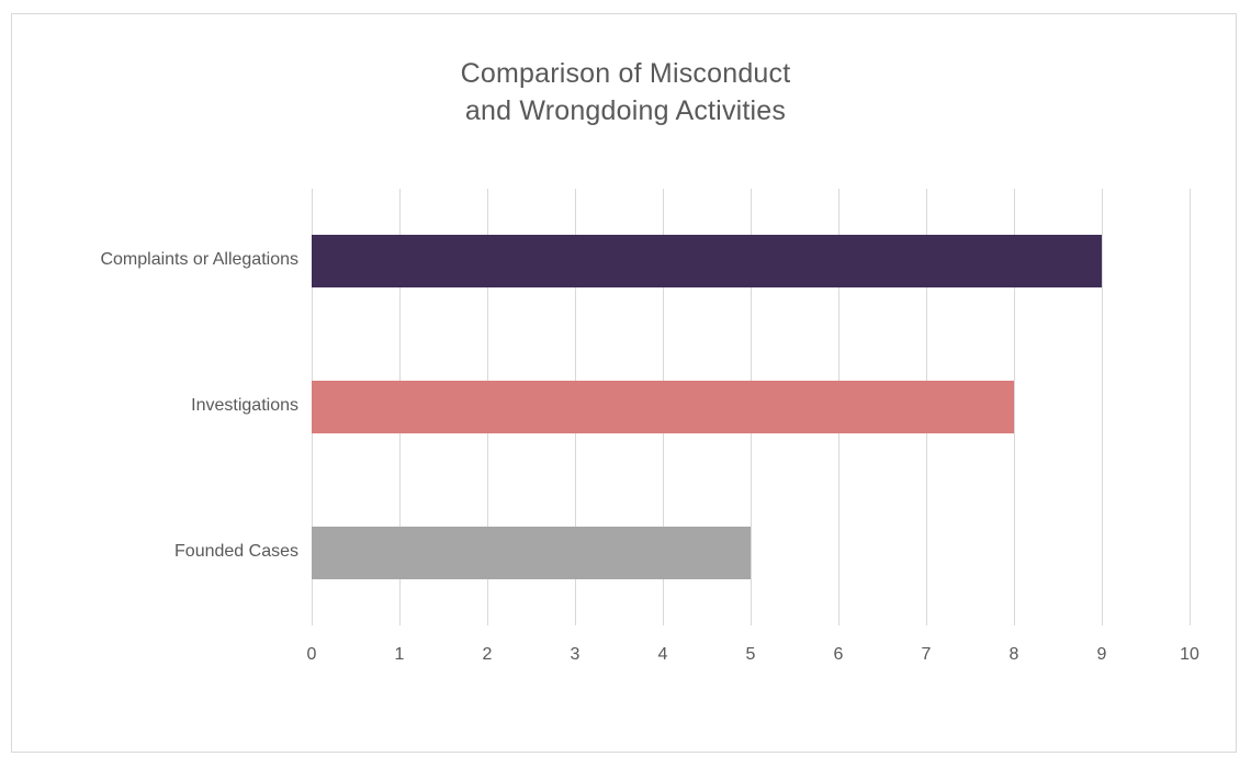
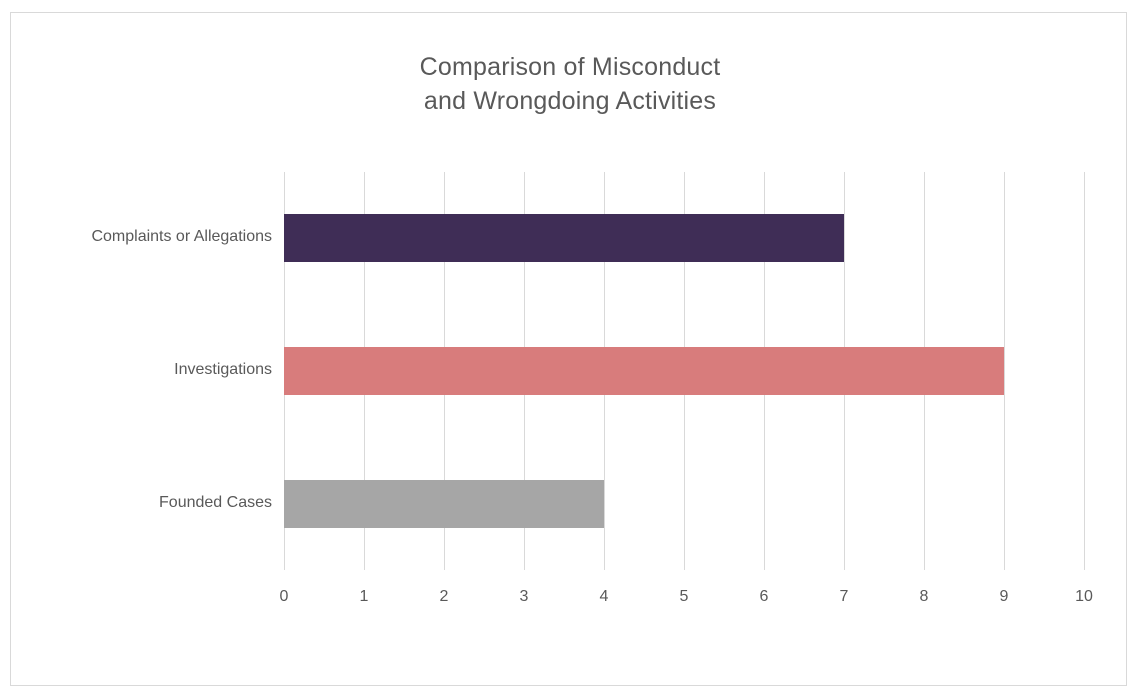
Complaints or Allegations: 9 -> 7
Investigations: 8 -> 9
Founded Cases: 5 -> 4
